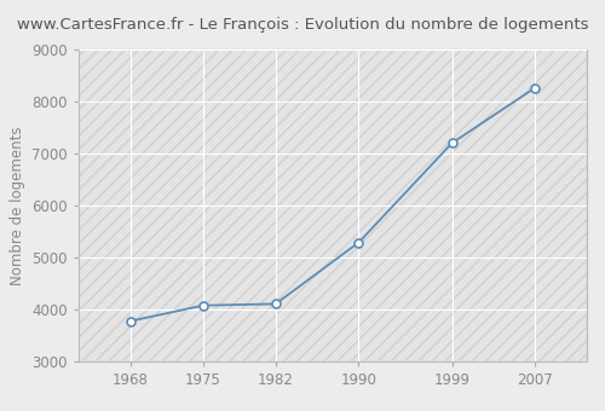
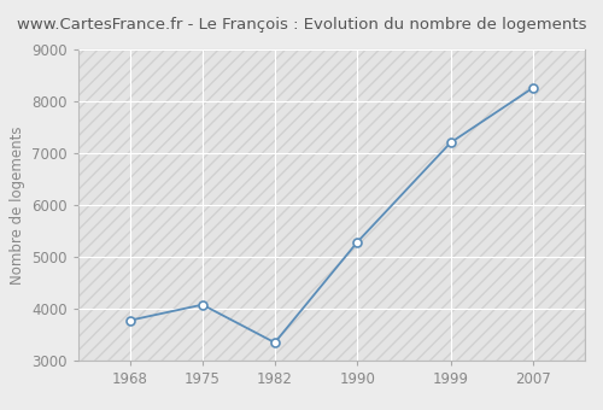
1982: 4110 -> 3350
